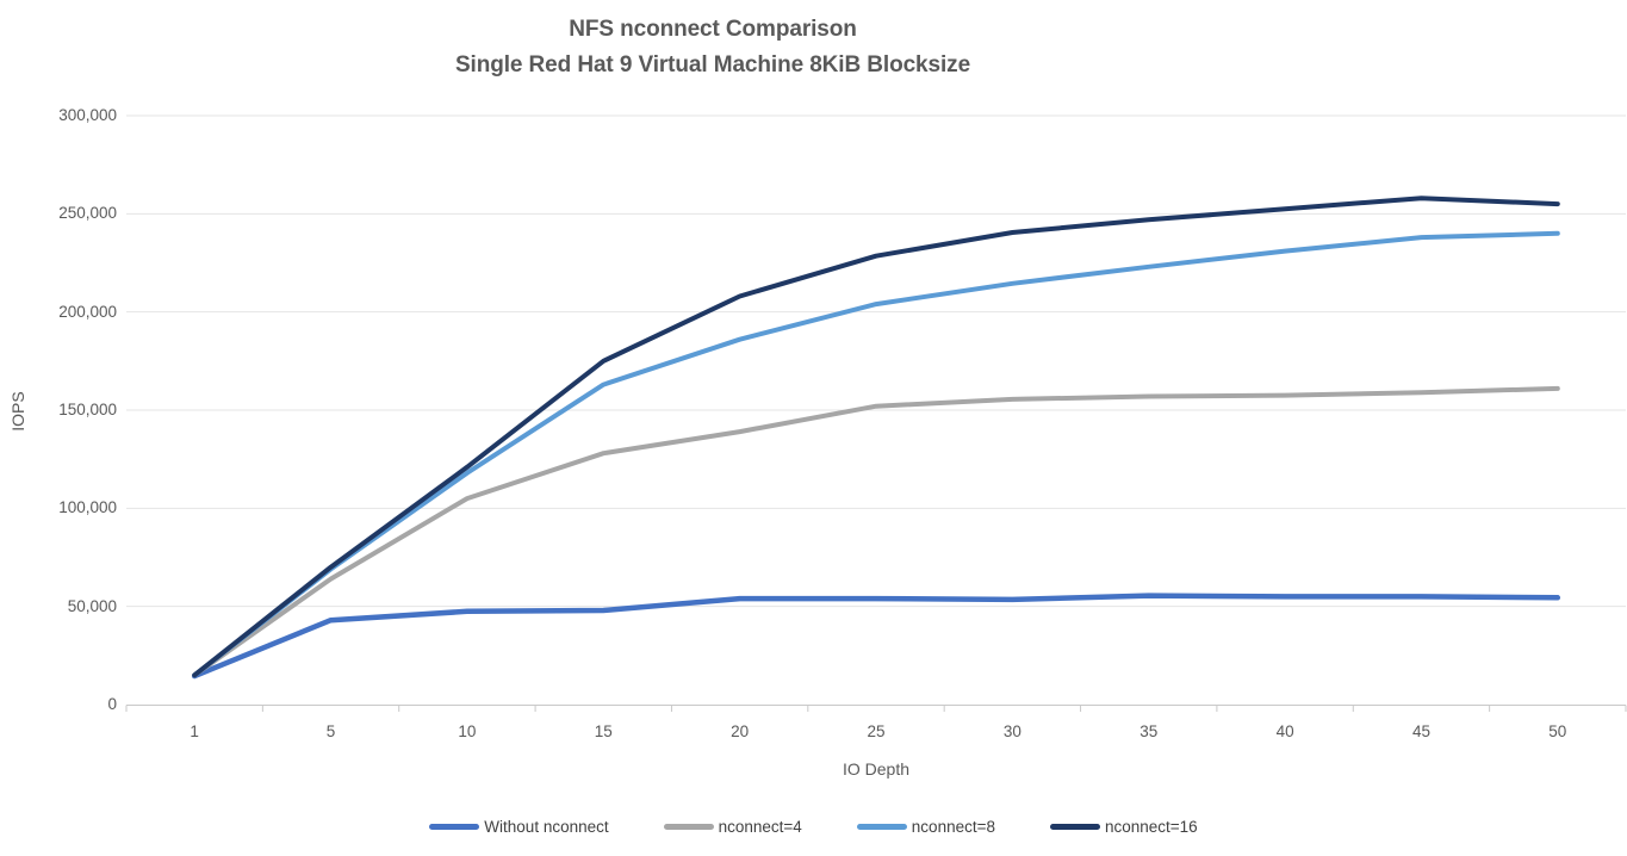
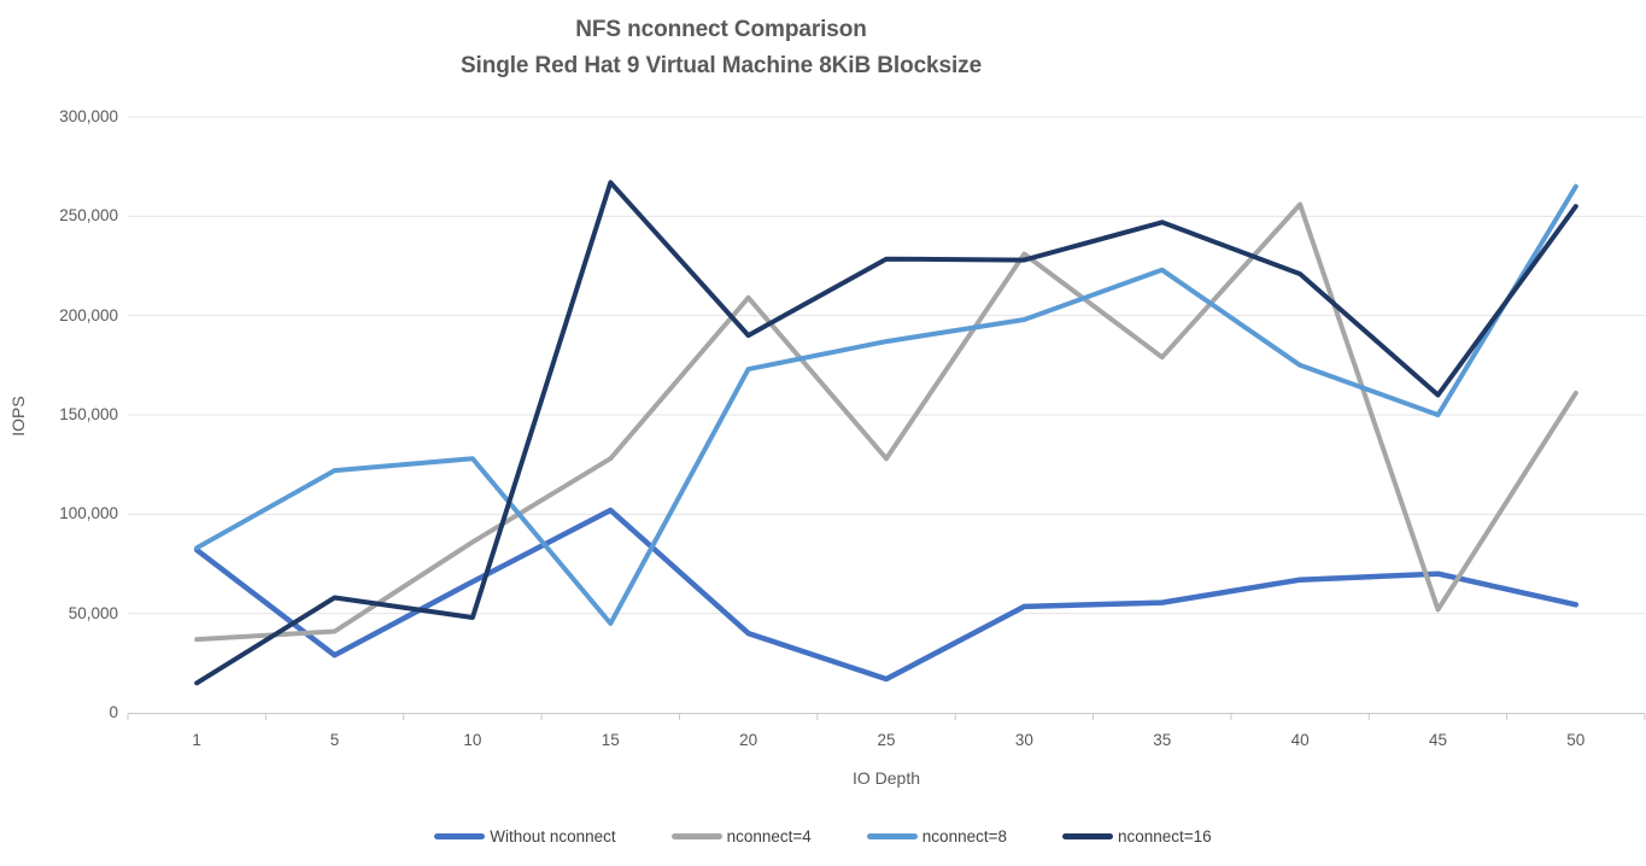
Without nconnect/1: 14000 -> 82000
nconnect=4/1: 15000 -> 37000
nconnect=8/1: 15000 -> 83000
Without nconnect/5: 43000 -> 29000
nconnect=4/5: 64000 -> 41000
nconnect=8/5: 69000 -> 122000
nconnect=16/5: 70000 -> 58000
Without nconnect/10: 48000 -> 66000
nconnect=4/10: 105000 -> 86000
nconnect=8/10: 118000 -> 128000
nconnect=16/10: 121000 -> 48000
Without nconnect/15: 48000 -> 102000
nconnect=8/15: 163000 -> 45000
nconnect=16/15: 175000 -> 267000
Without nconnect/20: 54000 -> 40000
nconnect=4/20: 139000 -> 209000
nconnect=8/20: 186000 -> 173000
nconnect=16/20: 208000 -> 190000
Without nconnect/25: 54000 -> 17000
nconnect=4/25: 152000 -> 128000
nconnect=8/25: 204000 -> 187000
nconnect=4/30: 156000 -> 231000
nconnect=8/30: 214000 -> 198000
nconnect=16/30: 240000 -> 228000
nconnect=4/35: 157000 -> 179000
Without nconnect/40: 55000 -> 67000
nconnect=4/40: 158000 -> 256000
nconnect=8/40: 231000 -> 175000
nconnect=16/40: 252000 -> 221000
Without nconnect/45: 55000 -> 70000
nconnect=4/45: 159000 -> 52000
nconnect=8/45: 238000 -> 150000
nconnect=16/45: 258000 -> 160000
nconnect=8/50: 240000 -> 265000
